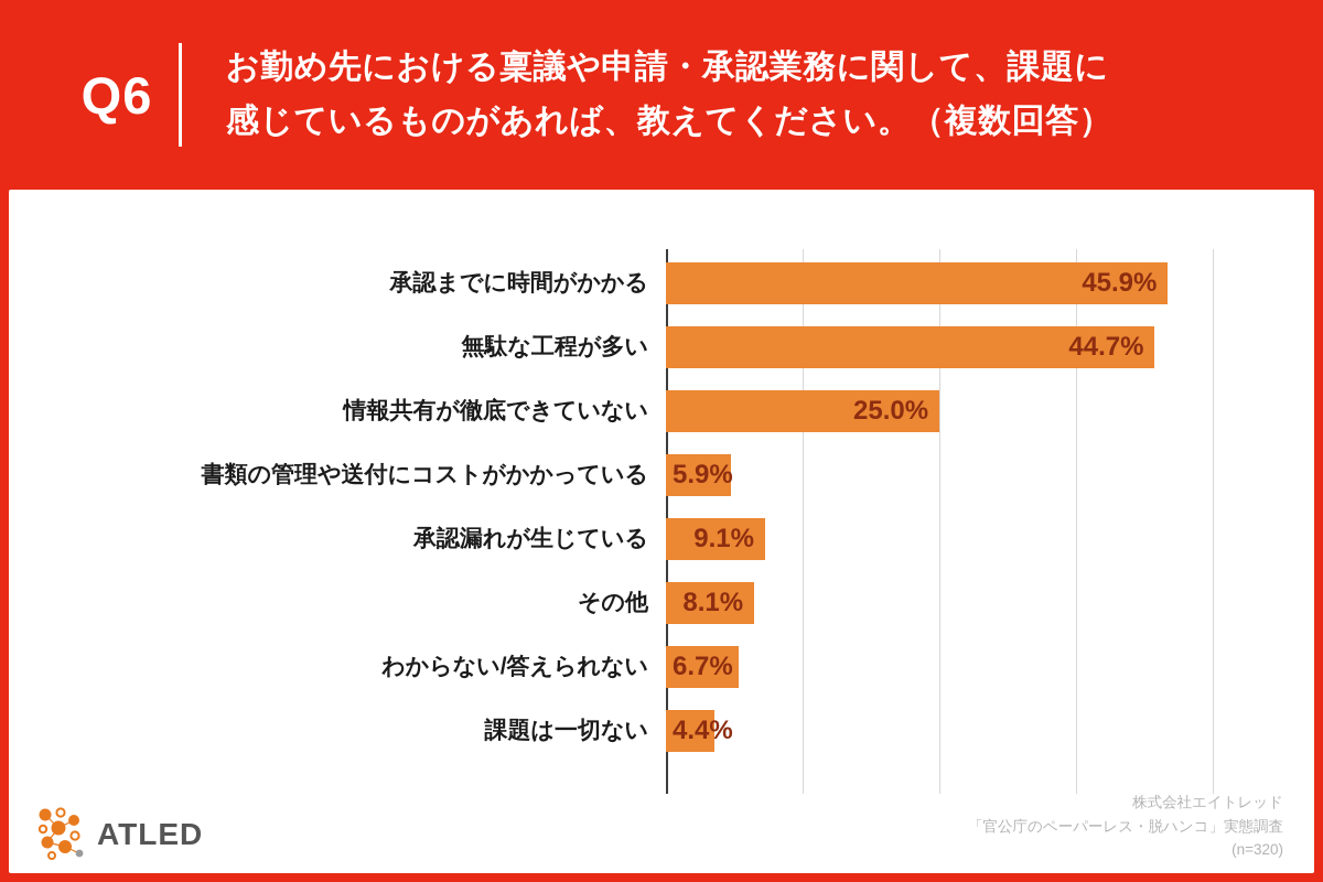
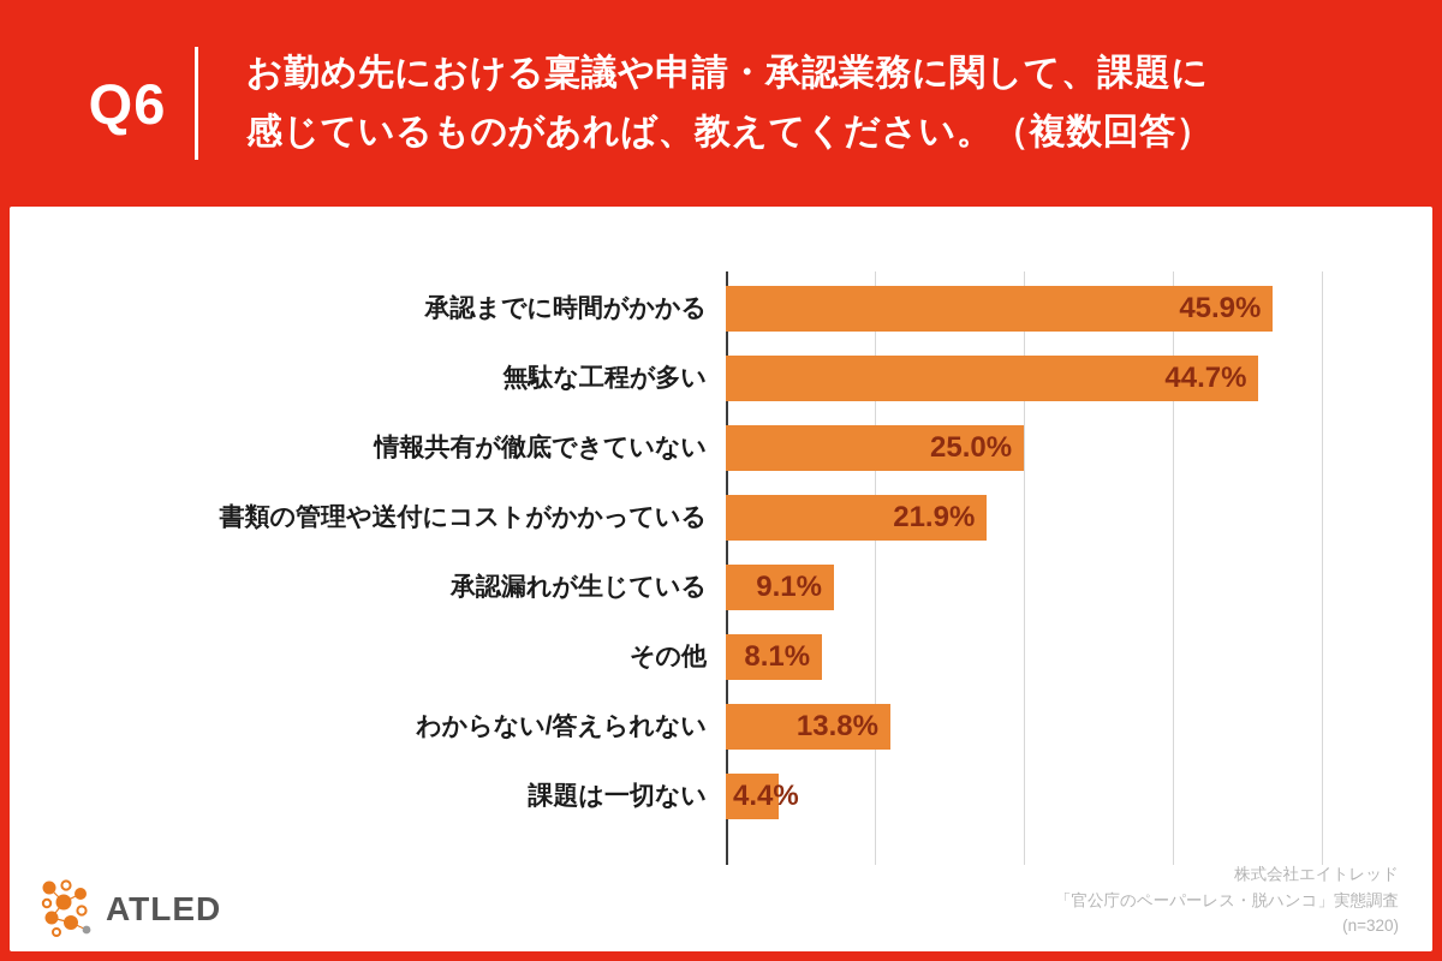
書類の管理や送付にコストがかかっている: 5.9% -> 21.9%
わからない/答えられない: 6.7% -> 13.8%
